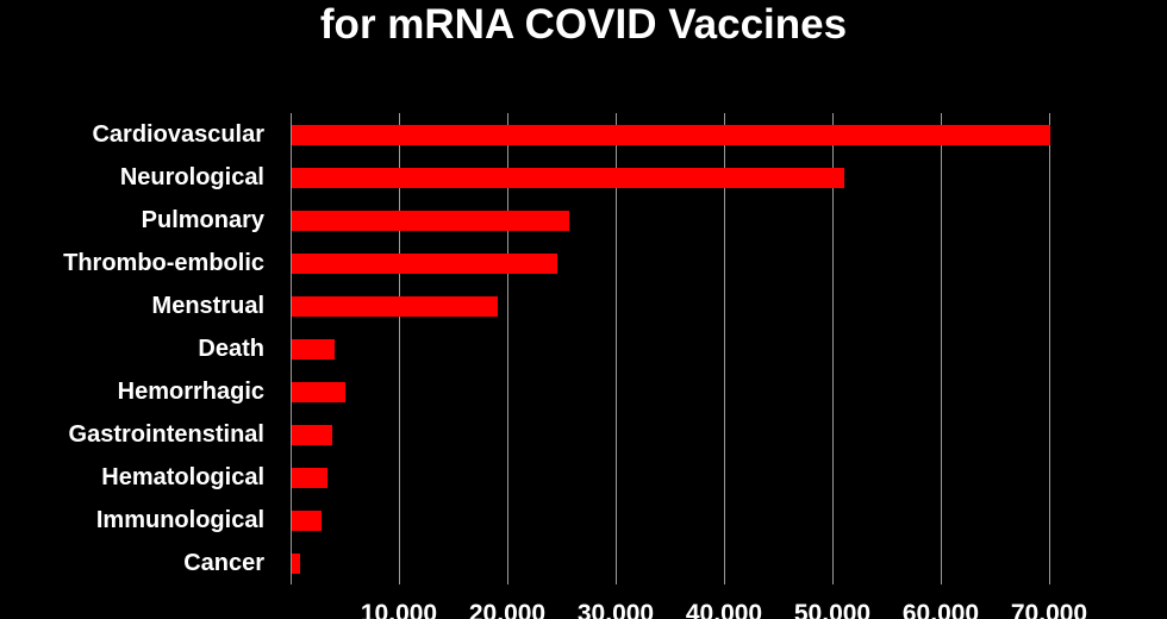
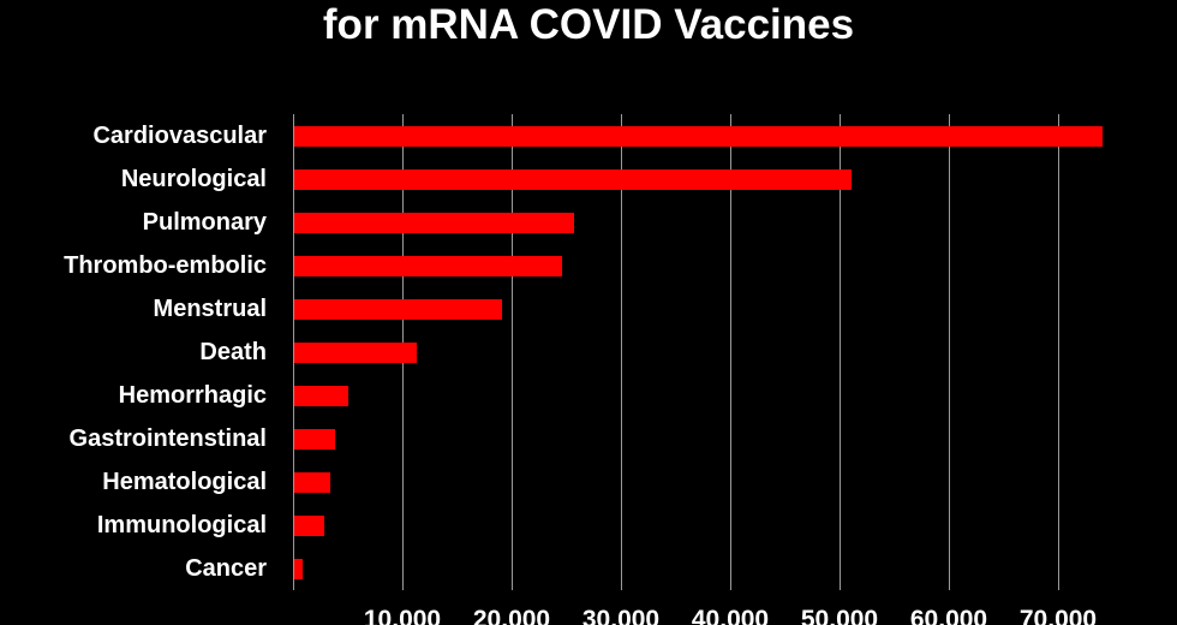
Cardiovascular: 70000 -> 74000
Death: 4000 -> 11000
